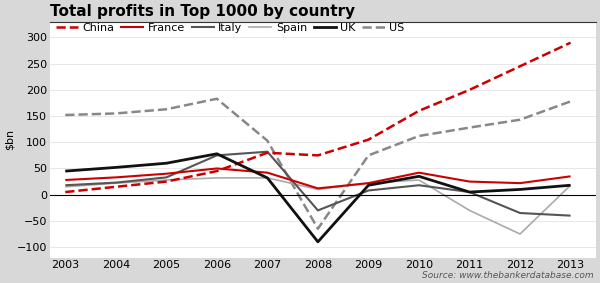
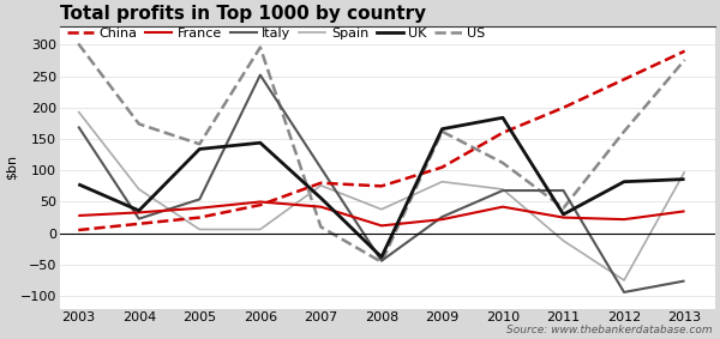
Italy/2003: 18 -> 170
Spain/2003: 15 -> 194
UK/2003: 45 -> 78
US/2003: 152 -> 302
Spain/2004: 22 -> 70
UK/2004: 52 -> 36
US/2004: 155 -> 174
Italy/2005: 33 -> 54
Spain/2005: 28 -> 6
UK/2005: 60 -> 134
US/2005: 163 -> 142
Italy/2006: 75 -> 252
Spain/2006: 32 -> 6
UK/2006: 78 -> 144
US/2006: 183 -> 296
Italy/2007: 82 -> 104
Spain/2007: 32 -> 76
UK/2007: 32 -> 56
US/2007: 103 -> 10
Italy/2008: -30 -> -44
Spain/2008: 10 -> 38
UK/2008: -90 -> -38
US/2008: -65 -> -46
Italy/2009: 8 -> 26
Spain/2009: 22 -> 82
UK/2009: 18 -> 166
US/2009: 75 -> 162
Italy/2010: 18 -> 68
Spain/2010: 28 -> 70
UK/2010: 35 -> 184
Italy/2011: 5 -> 68
Spain/2011: -30 -> -12
UK/2011: 5 -> 30
US/2011: 128 -> 40
Italy/2012: -35 -> -94
UK/2012: 10 -> 82
US/2012: 143 -> 162
Italy/2013: -40 -> -76
Spain/2013: 18 -> 98
UK/2013: 18 -> 86
US/2013: 178 -> 276
